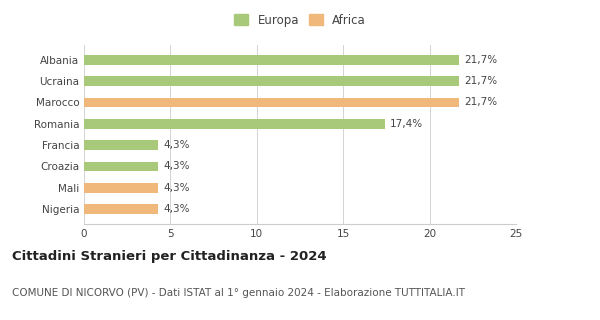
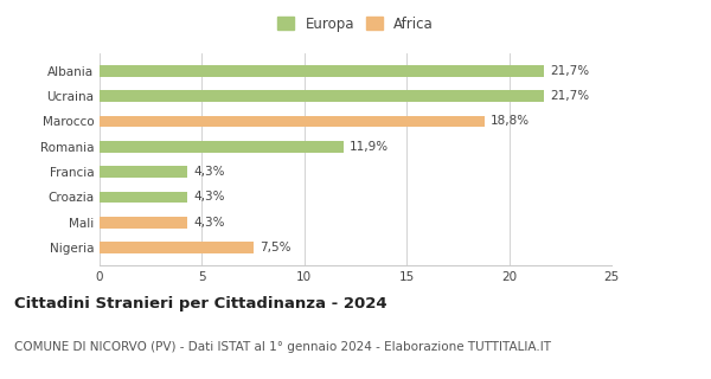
Marocco: 21,7% -> 18,8%
Romania: 17,4% -> 11,9%
Nigeria: 4,3% -> 7,5%
